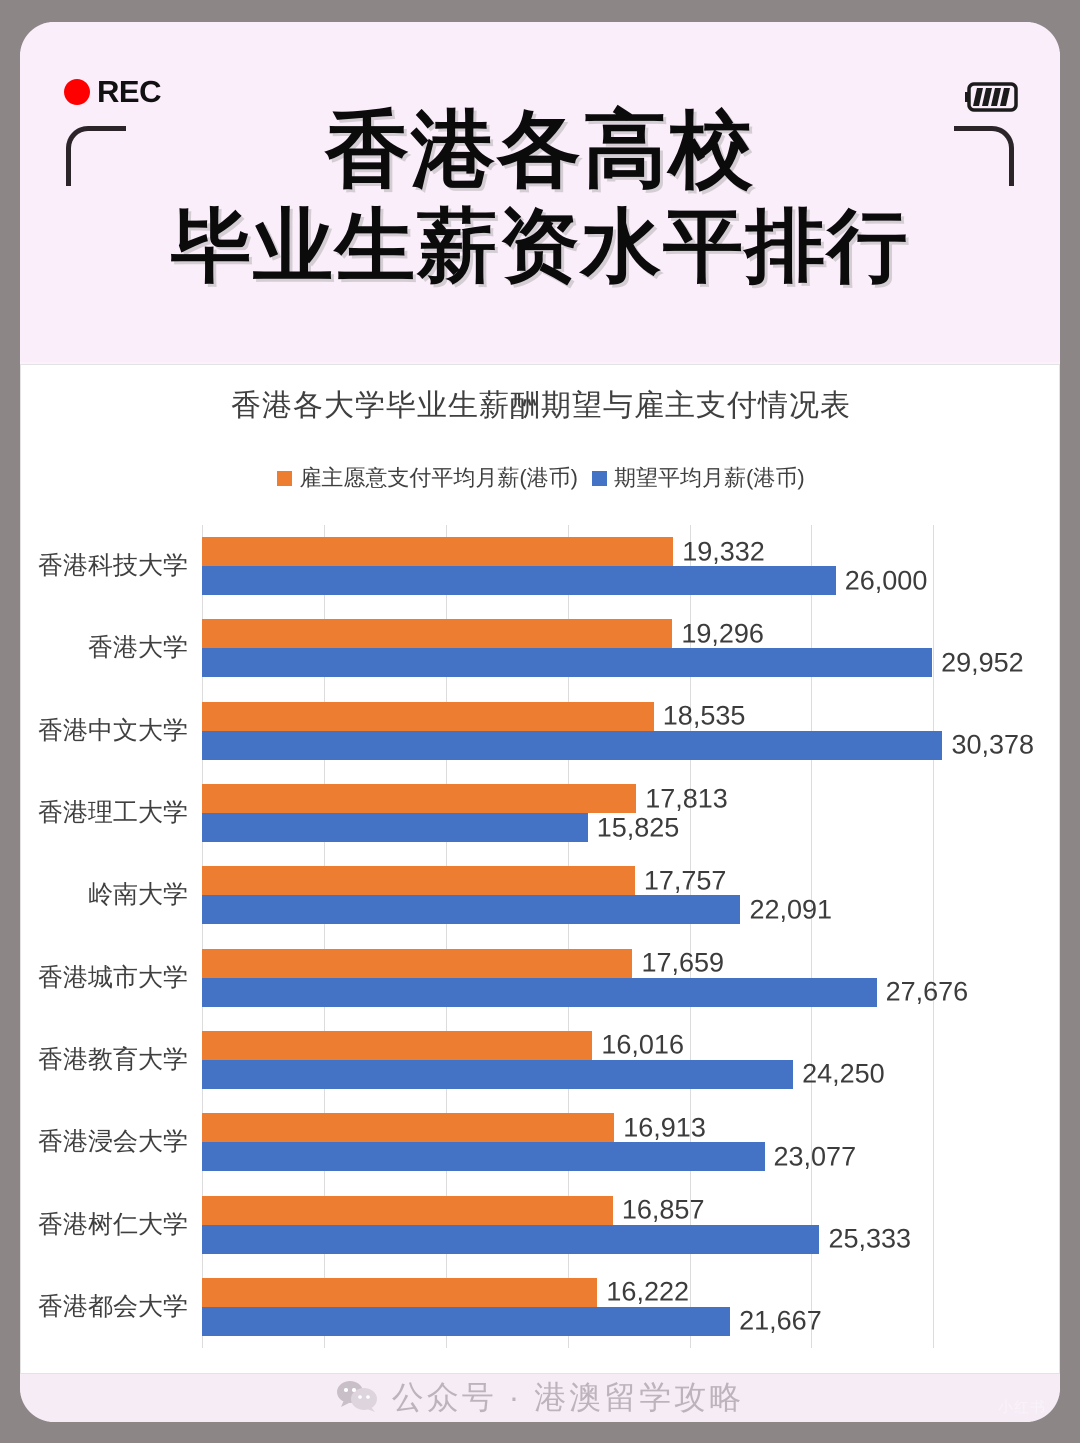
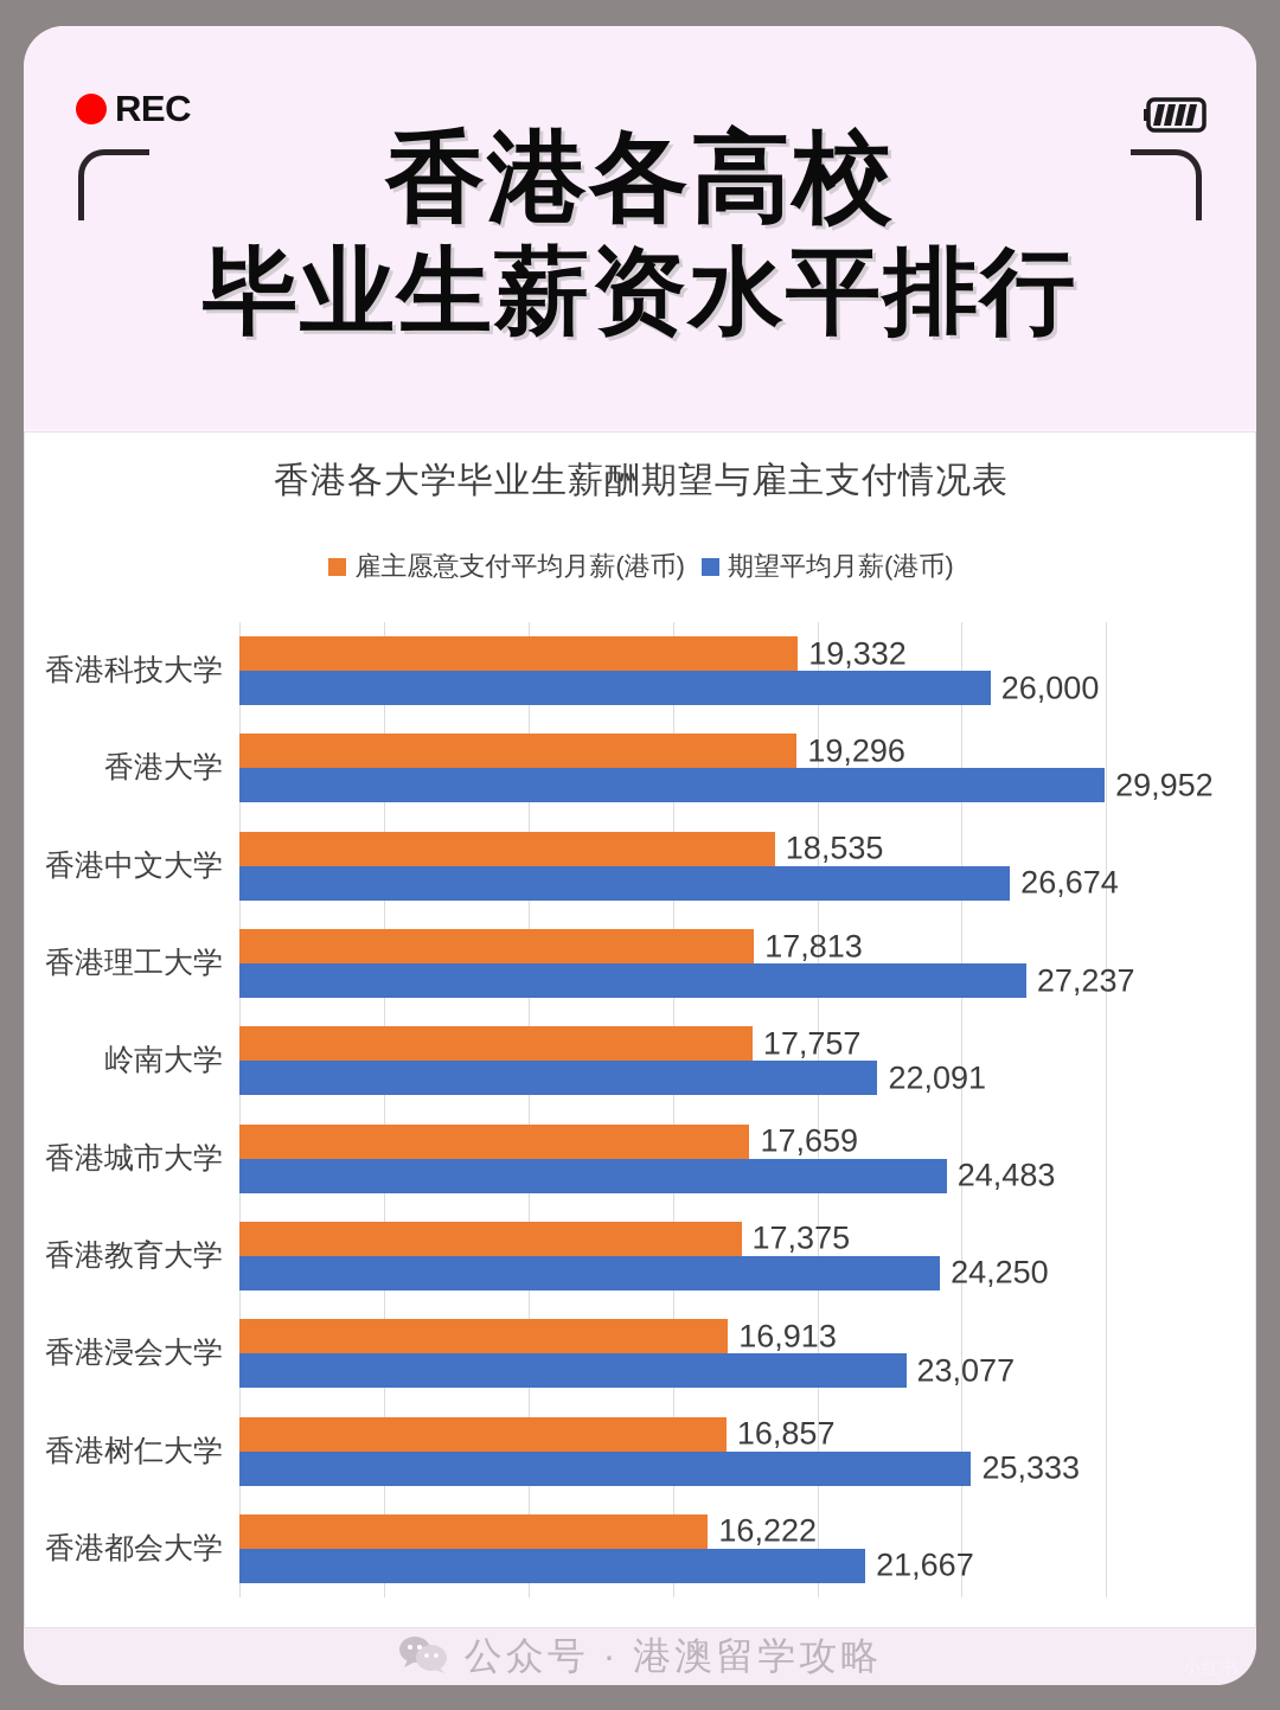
期望平均月薪(港币)/香港中文大学: 30,378 -> 26,674
期望平均月薪(港币)/香港理工大学: 15,825 -> 27,237
期望平均月薪(港币)/香港城市大学: 27,676 -> 24,483
雇主愿意支付平均月薪(港币)/香港教育大学: 16,016 -> 17,375
